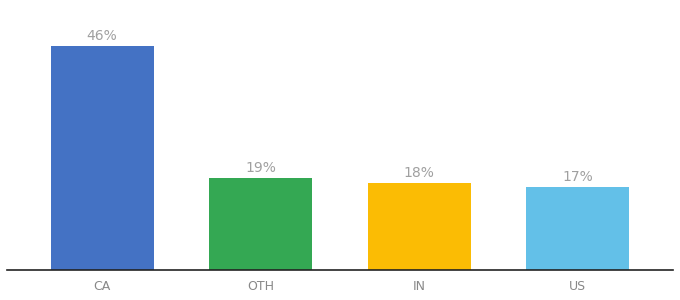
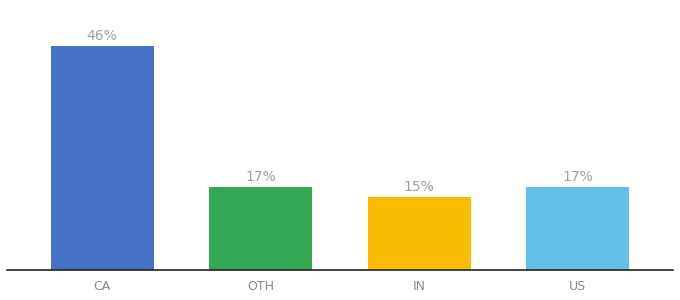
OTH: 19% -> 17%
IN: 18% -> 15%
